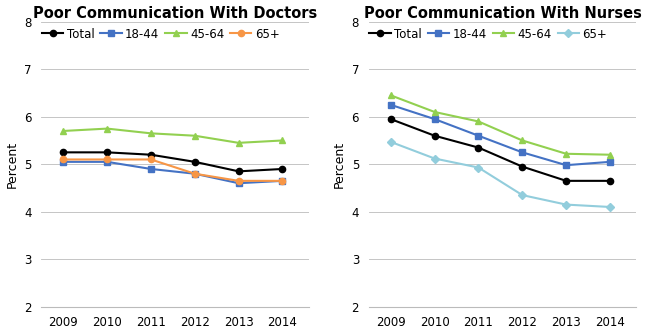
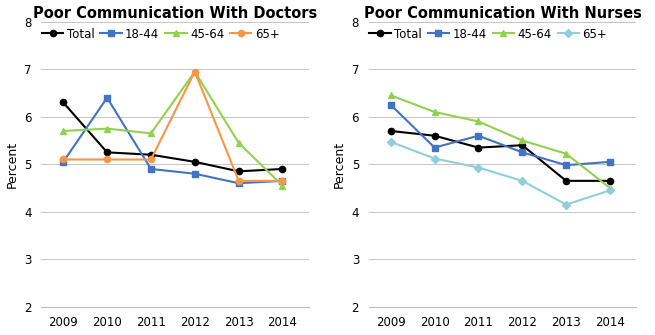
Poor Communication With Doctors/Total/2009: 5.25 -> 6.30
Poor Communication With Doctors/18-44/2010: 5.05 -> 6.40
Poor Communication With Doctors/45-64/2012: 5.60 -> 6.95
Poor Communication With Doctors/65+/2012: 4.80 -> 6.95
Poor Communication With Doctors/45-64/2014: 5.50 -> 4.55
Poor Communication With Nurses/Total/2009: 5.95 -> 5.70
Poor Communication With Nurses/18-44/2010: 5.95 -> 5.35
Poor Communication With Nurses/Total/2012: 4.95 -> 5.40
Poor Communication With Nurses/65+/2012: 4.35 -> 4.65
Poor Communication With Nurses/45-64/2014: 5.20 -> 4.50
Poor Communication With Nurses/65+/2014: 4.10 -> 4.45
